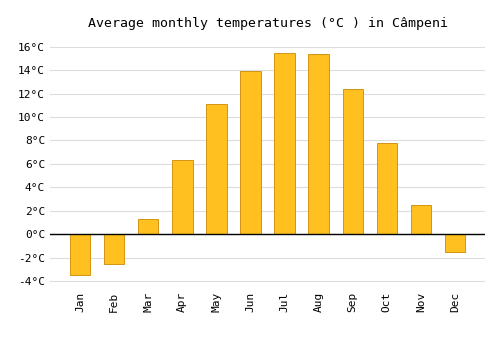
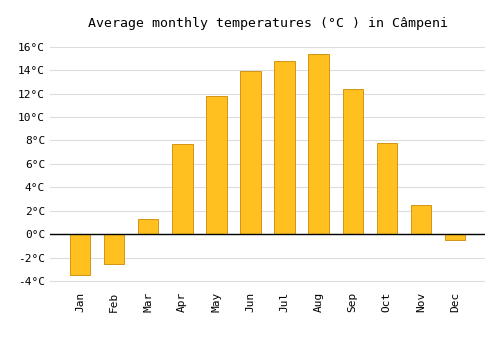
Apr: 6.3°C -> 7.7°C
May: 11.1°C -> 11.8°C
Jul: 15.5°C -> 14.8°C
Dec: -1.5°C -> -0.5°C
